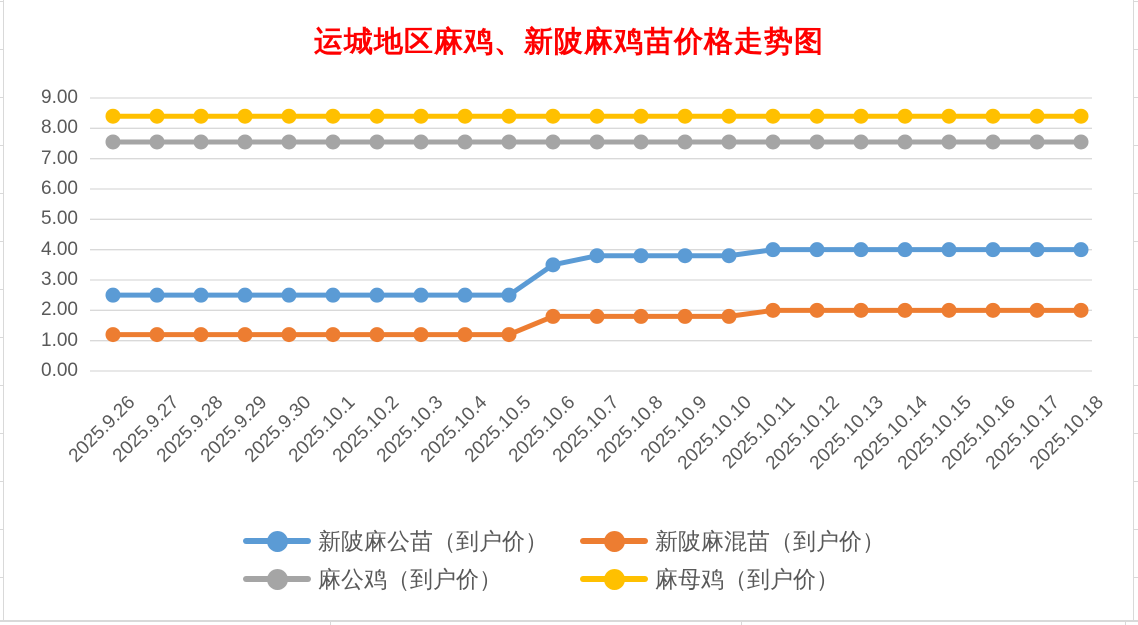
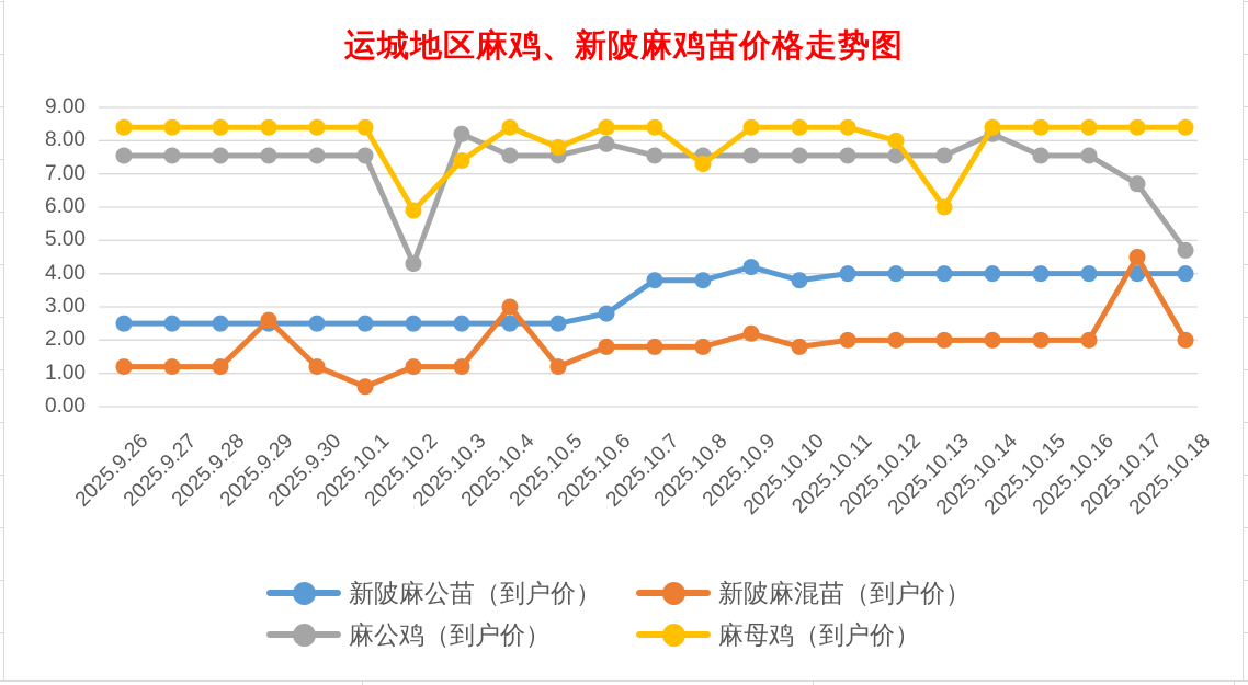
新陂麻混苗（到户价）/2025.9.29: 1.2 -> 2.6
新陂麻混苗（到户价）/2025.10.1: 1.2 -> 0.6
麻公鸡（到户价）/2025.10.2: 7.5 -> 4.3
麻母鸡（到户价）/2025.10.2: 8.4 -> 5.9
麻公鸡（到户价）/2025.10.3: 7.5 -> 8.2
麻母鸡（到户价）/2025.10.3: 8.4 -> 7.4
新陂麻混苗（到户价）/2025.10.4: 1.2 -> 3.0
麻母鸡（到户价）/2025.10.5: 8.4 -> 7.8
新陂麻公苗（到户价）/2025.10.6: 3.5 -> 2.8
麻公鸡（到户价）/2025.10.6: 7.5 -> 7.9
麻母鸡（到户价）/2025.10.8: 8.4 -> 7.3
新陂麻公苗（到户价）/2025.10.9: 3.8 -> 4.2
新陂麻混苗（到户价）/2025.10.9: 1.8 -> 2.2
麻母鸡（到户价）/2025.10.12: 8.4 -> 8.0
麻母鸡（到户价）/2025.10.13: 8.4 -> 6.0
麻公鸡（到户价）/2025.10.14: 7.5 -> 8.2
新陂麻混苗（到户价）/2025.10.17: 2.0 -> 4.5
麻公鸡（到户价）/2025.10.17: 7.5 -> 6.7
麻公鸡（到户价）/2025.10.18: 7.5 -> 4.7
